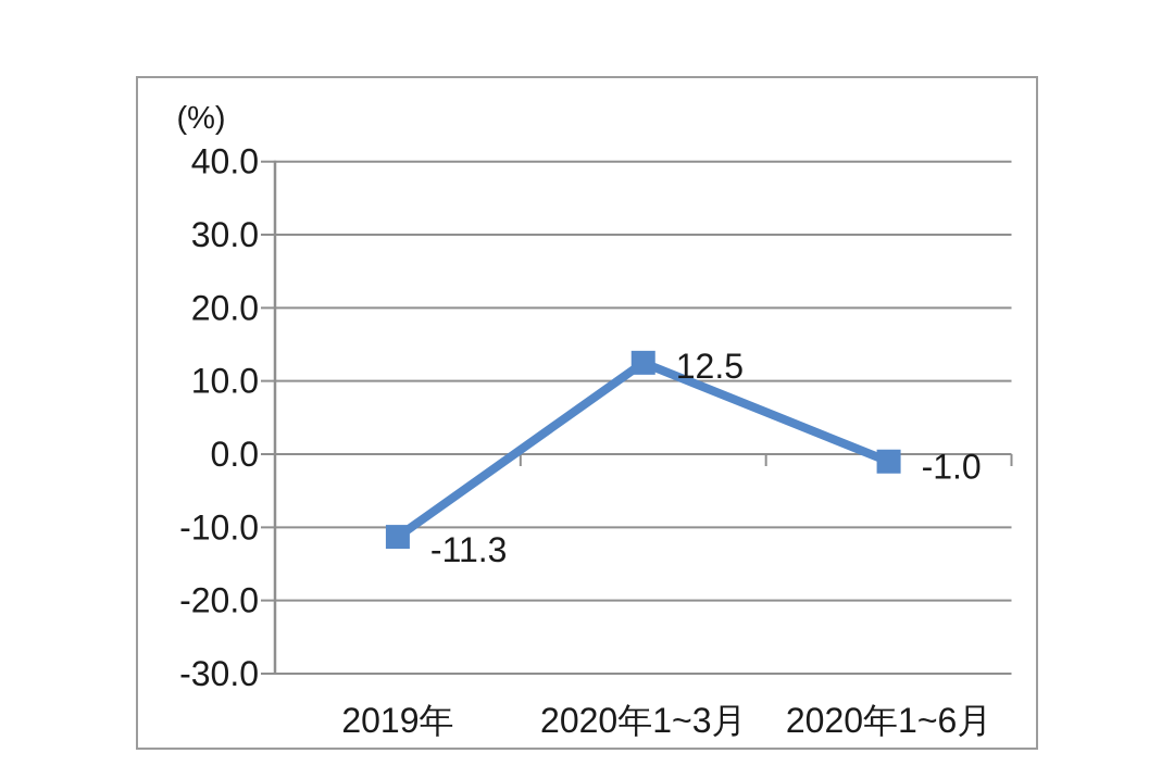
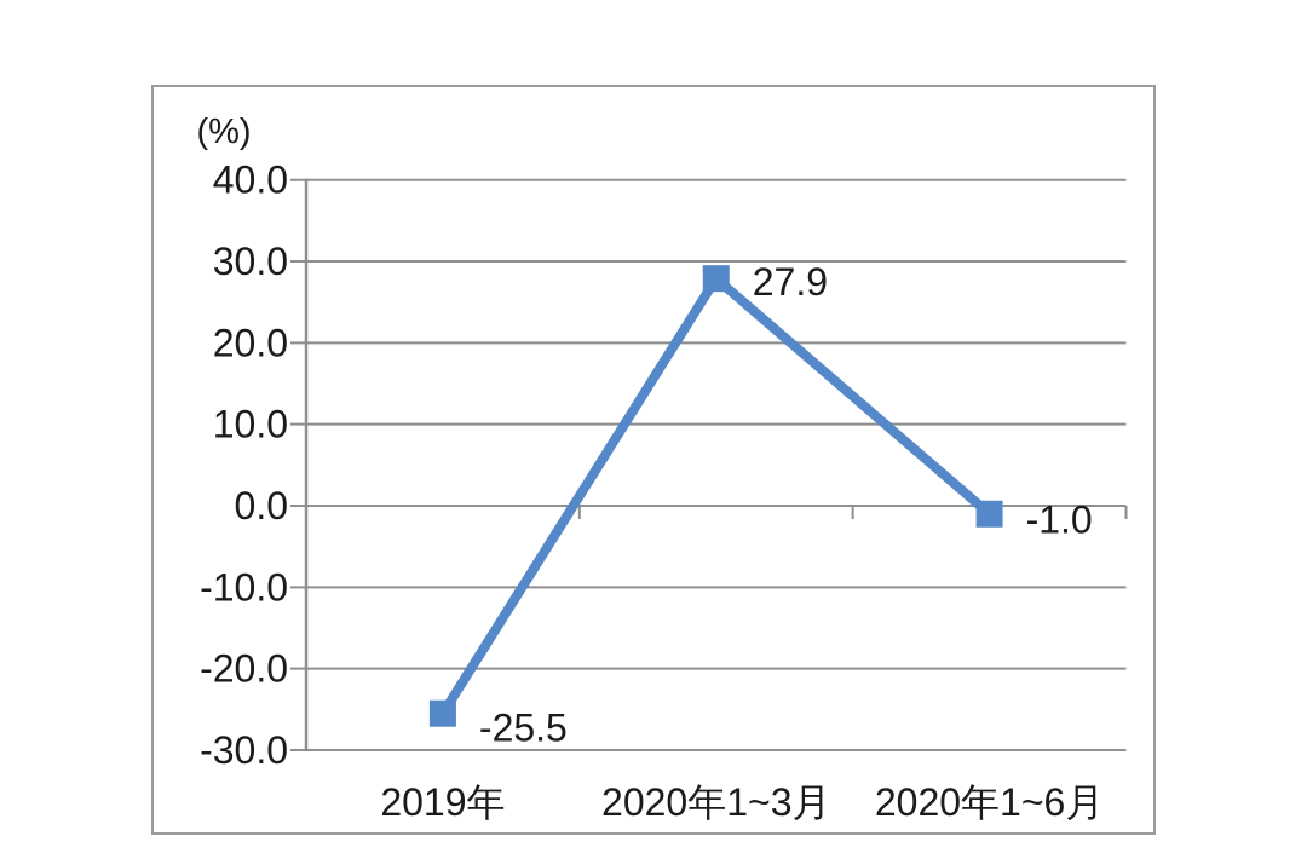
2019年: -11.3 -> -25.5
2020年1~3月: 12.5 -> 27.9
